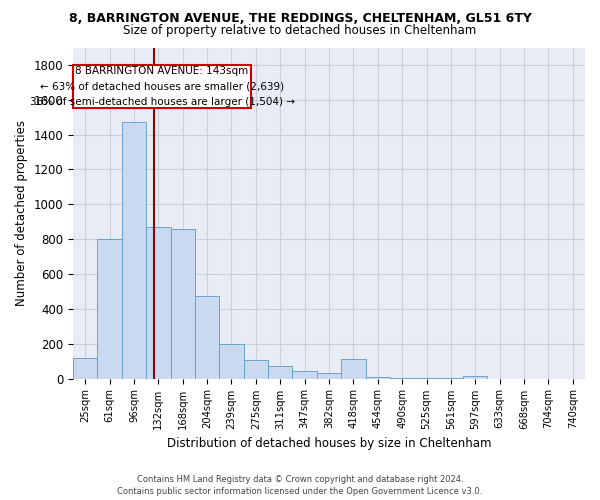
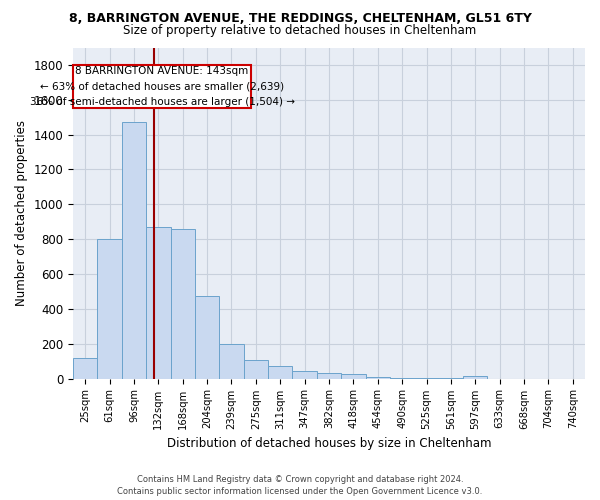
418sqm: 110 -> 20
